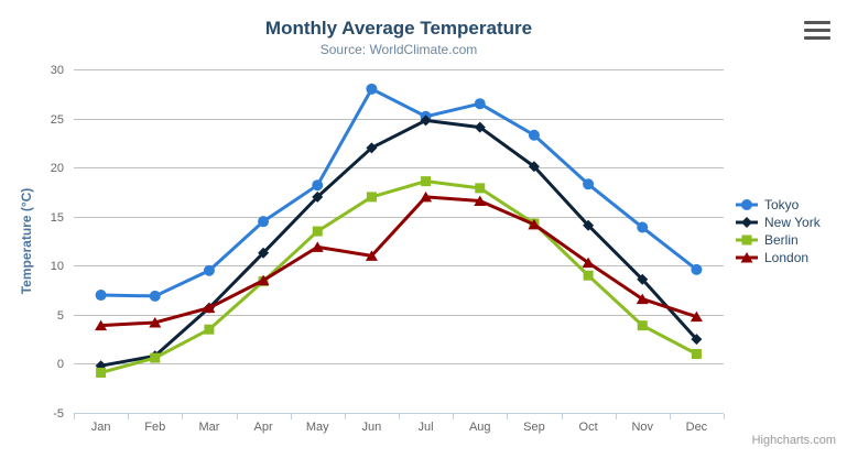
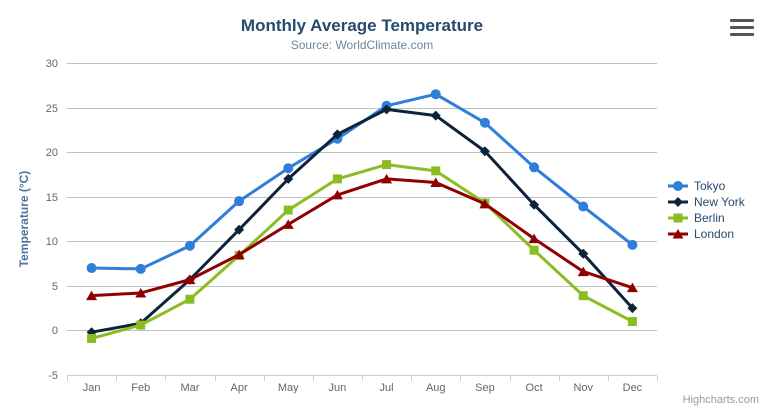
Tokyo/Jun: 28 -> 22
London/Jun: 11 -> 15
